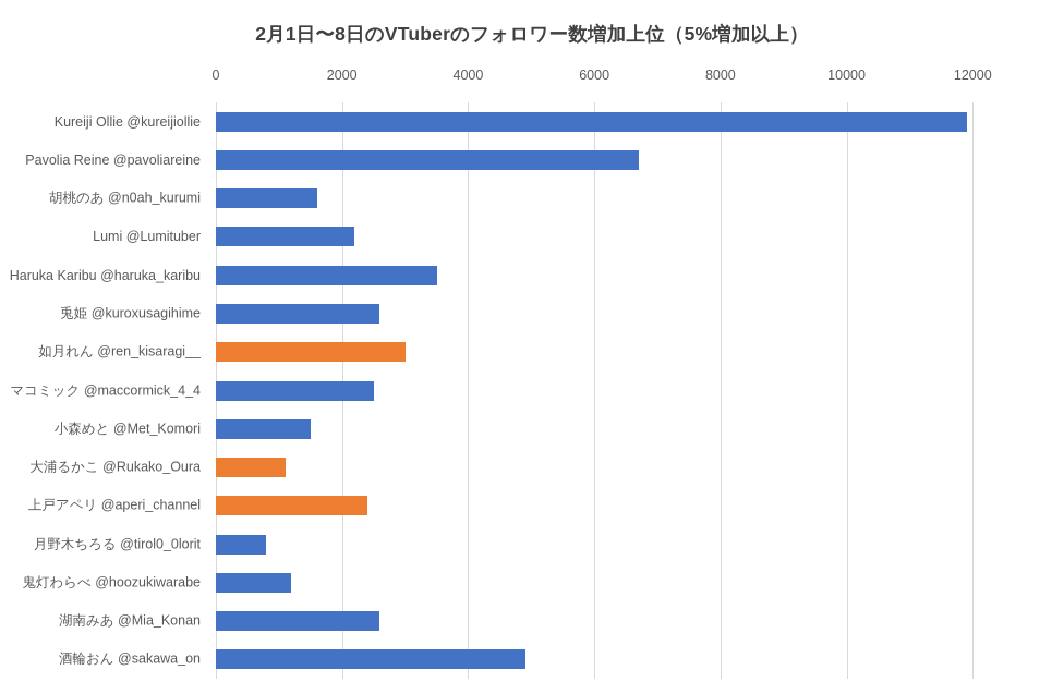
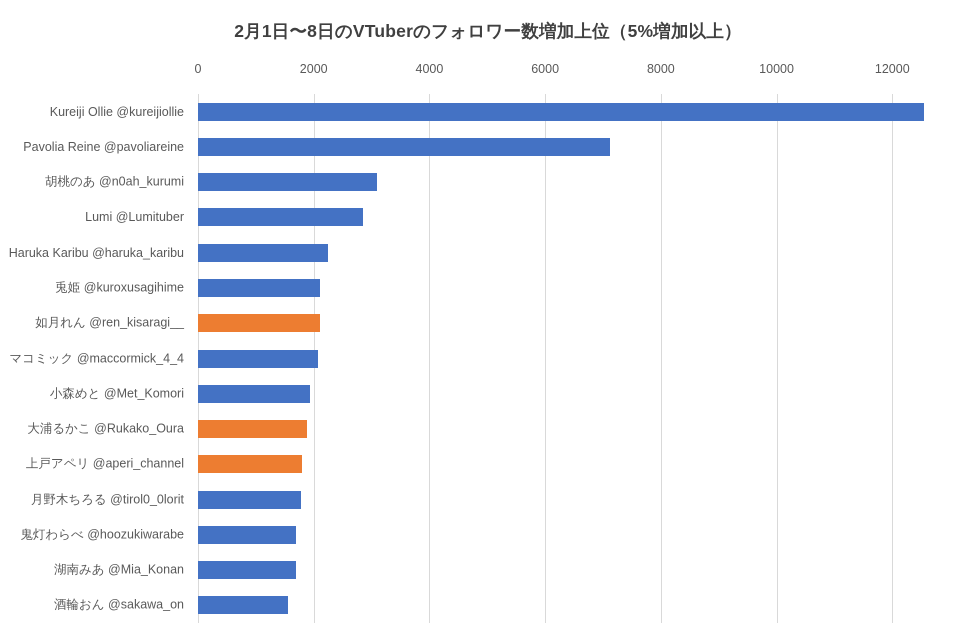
Kureiji Ollie @kureijiollie: 11900 -> 12600
Pavolia Reine @pavoliareine: 6700 -> 7100
胡桃のあ @n0ah_kurumi: 1600 -> 3100
Lumi @Lumituber: 2200 -> 2900
Haruka Karibu @haruka_karibu: 3500 -> 2200
兎姫 @kuroxusagihime: 2600 -> 2100
如月れん @ren_kisaragi__: 3000 -> 2100
マコミック @maccormick_4_4: 2500 -> 2100
小森めと @Met_Komori: 1500 -> 1900
大浦るかこ @Rukako_Oura: 1100 -> 1900
上戸アペリ @aperi_channel: 2400 -> 1800
月野木ちろる @tirol0_0lorit: 800 -> 1800
鬼灯わらべ @hoozukiwarabe: 1200 -> 1700
湖南みあ @Mia_Konan: 2600 -> 1700
酒輪おん @sakawa_on: 4900 -> 1600
